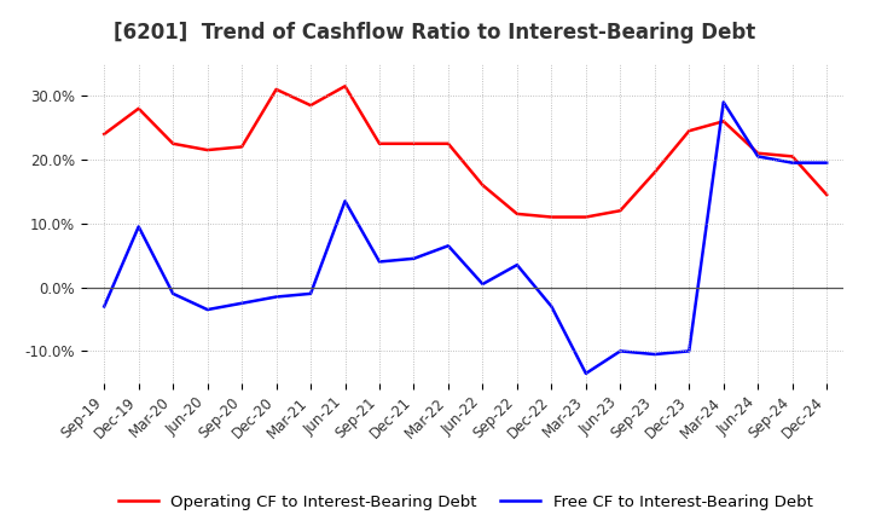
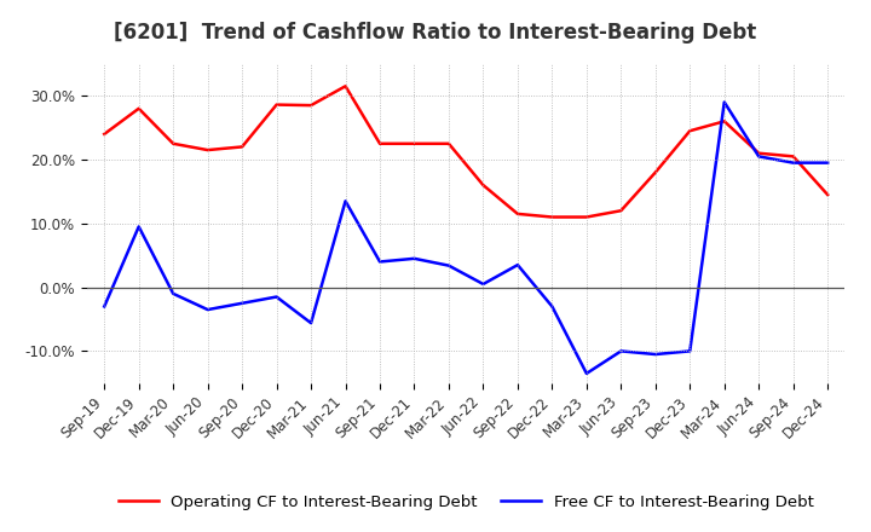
Operating CF to Interest-Bearing Debt/Dec-20: 31.0% -> 28.6%
Free CF to Interest-Bearing Debt/Mar-21: -1.0% -> -5.6%
Free CF to Interest-Bearing Debt/Mar-22: 6.5% -> 3.4%
